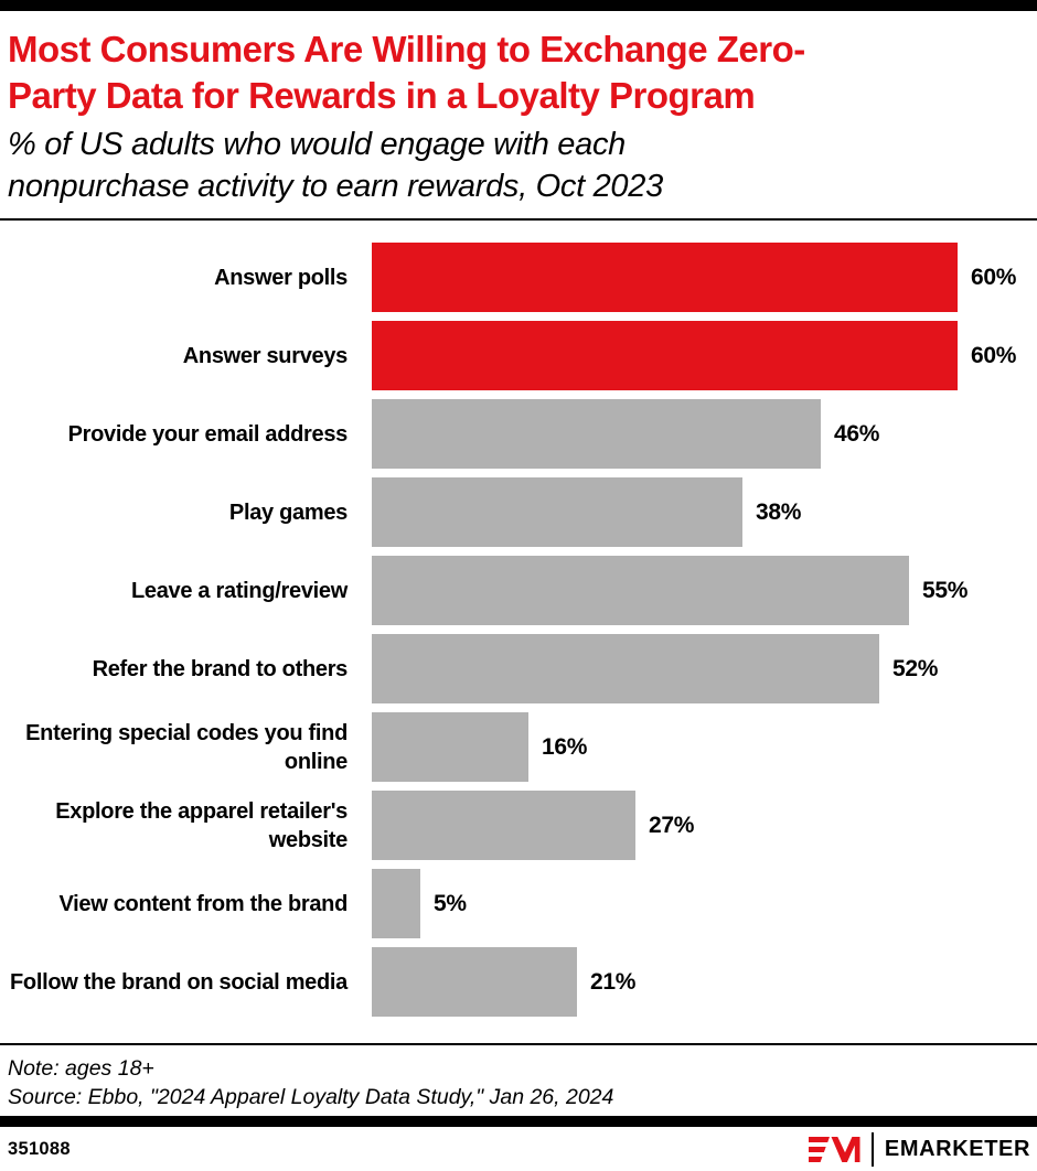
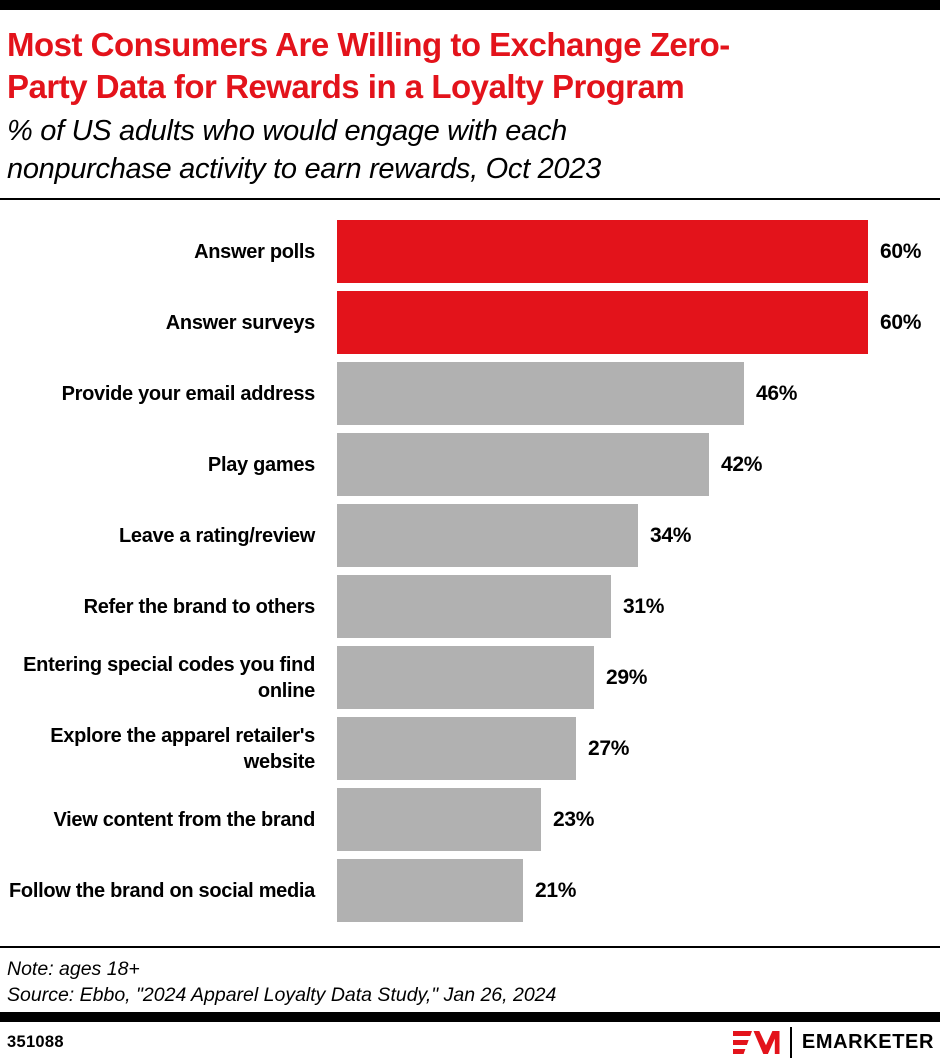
Play games: 38% -> 42%
Leave a rating/review: 55% -> 34%
Refer the brand to others: 52% -> 31%
Entering special codes you find online: 16% -> 29%
View content from the brand: 5% -> 23%
